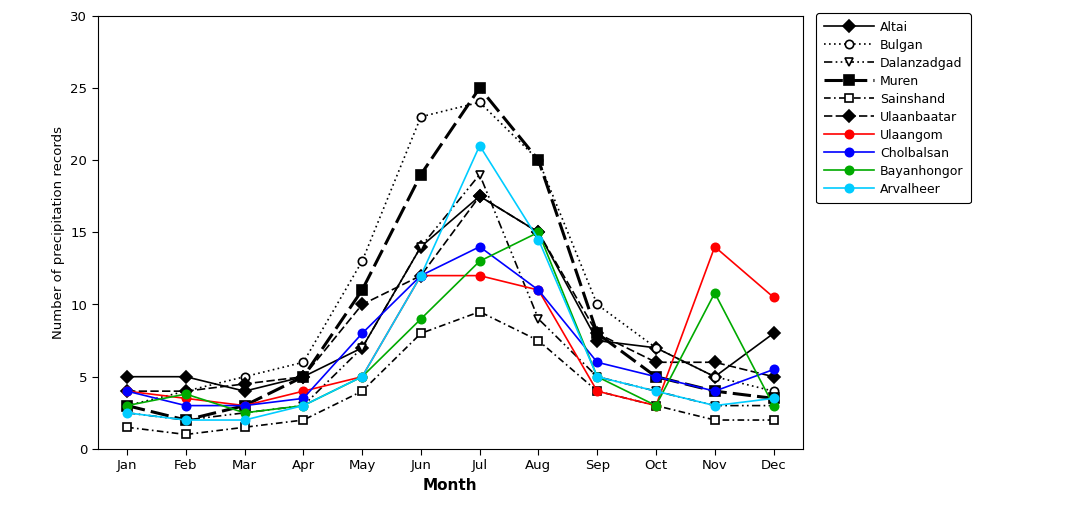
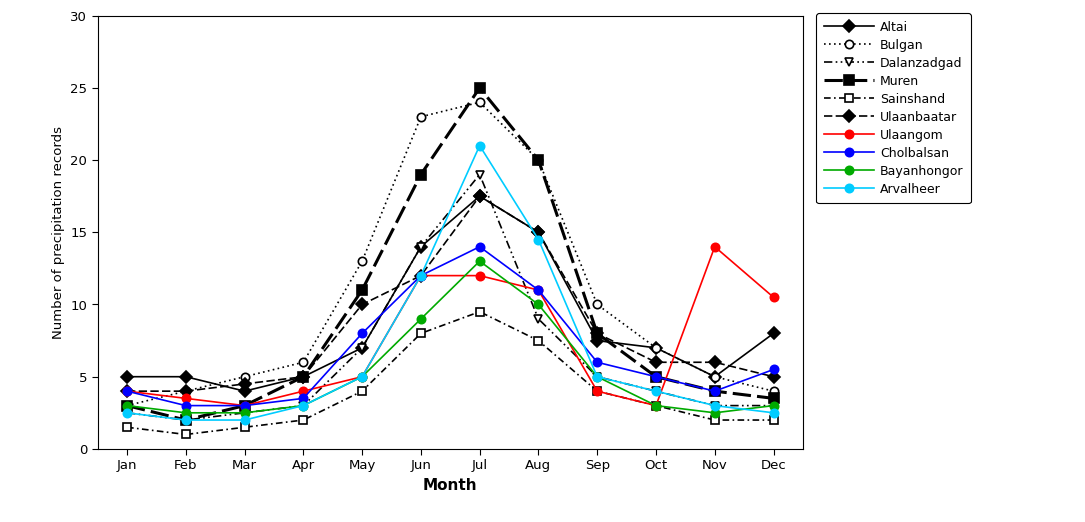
Bayanhongor/Feb: 3.8 -> 2.5
Bayanhongor/Aug: 15.0 -> 10.0
Bayanhongor/Nov: 10.8 -> 2.5
Arvalheer/Dec: 3.5 -> 2.5
